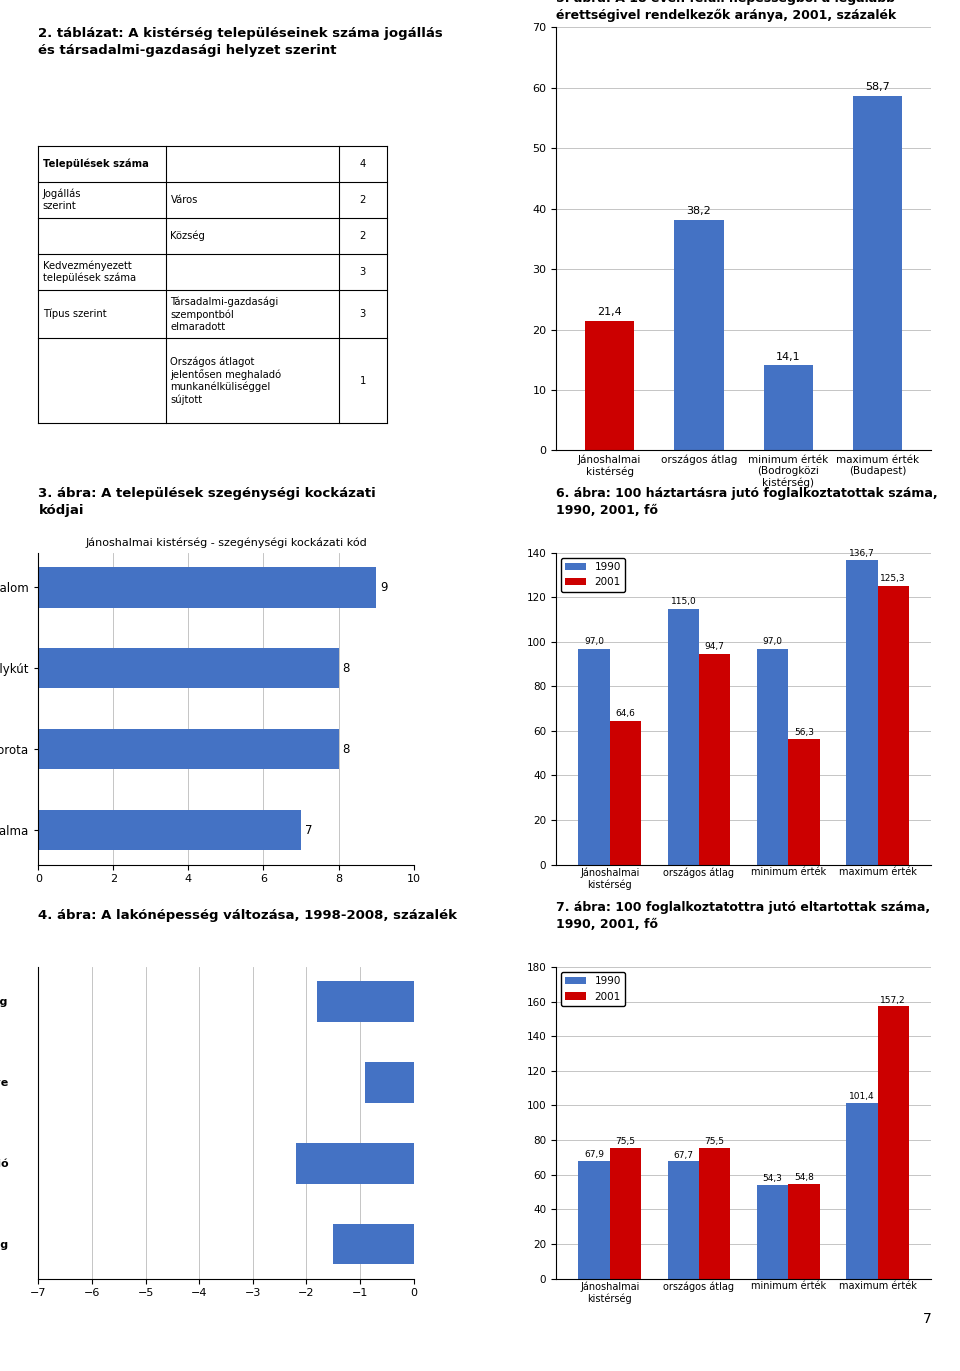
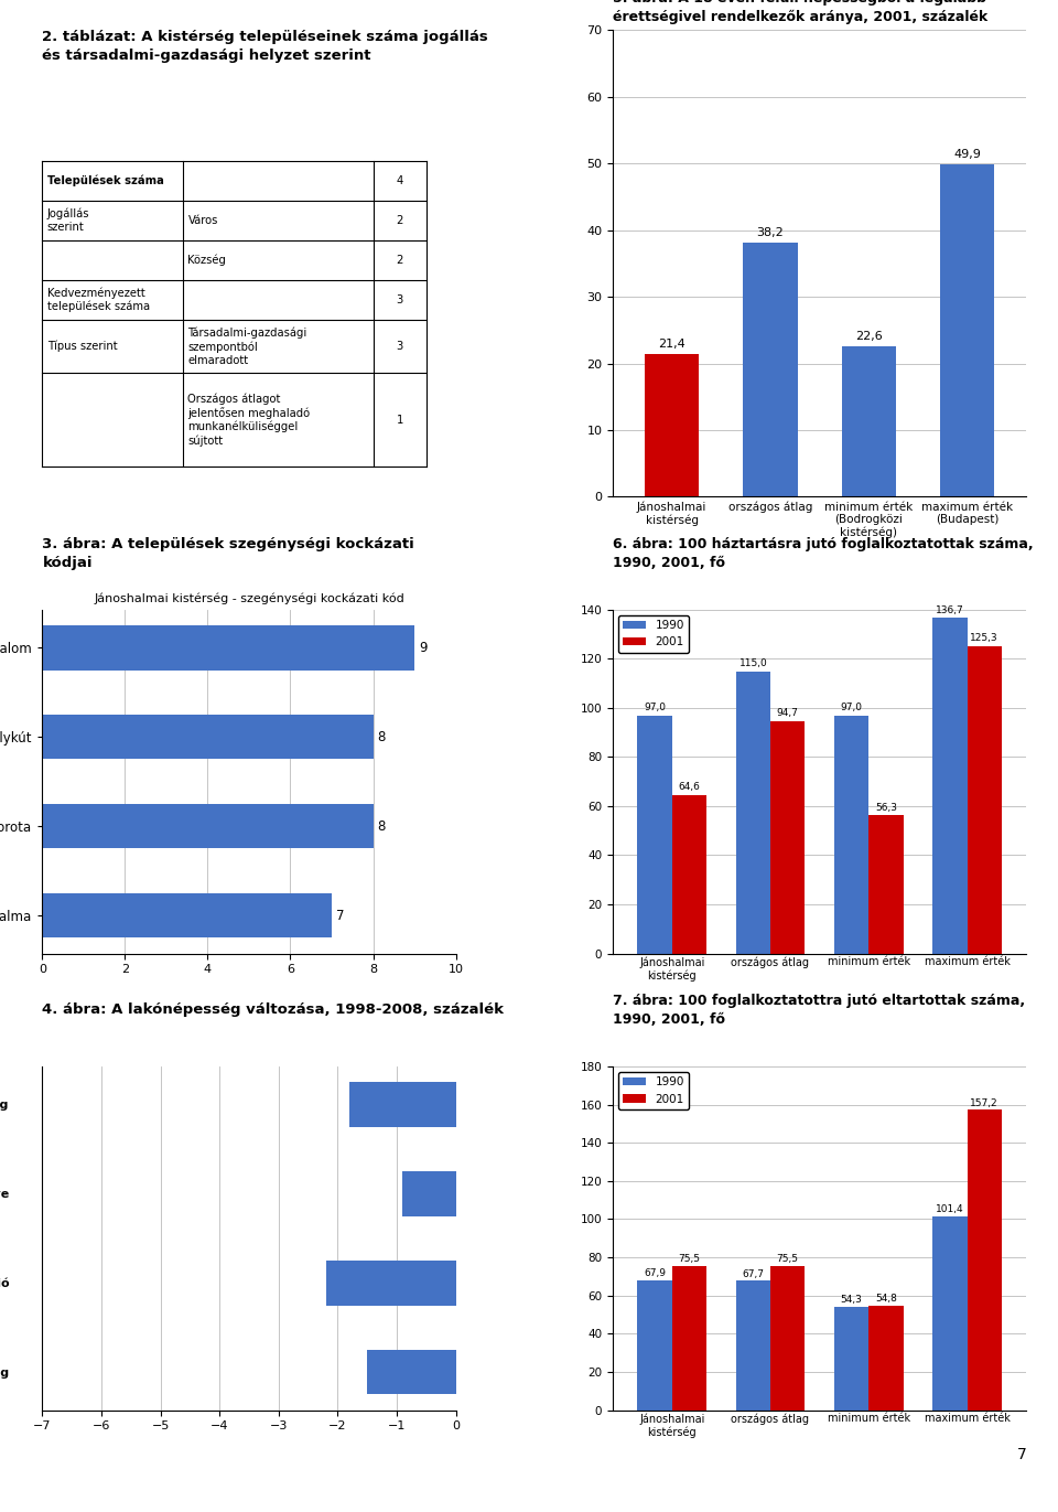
minimum érték (Bodrogközi kistérség): 14,1 -> 22,6
maximum érték (Budapest): 58,7 -> 49,9
